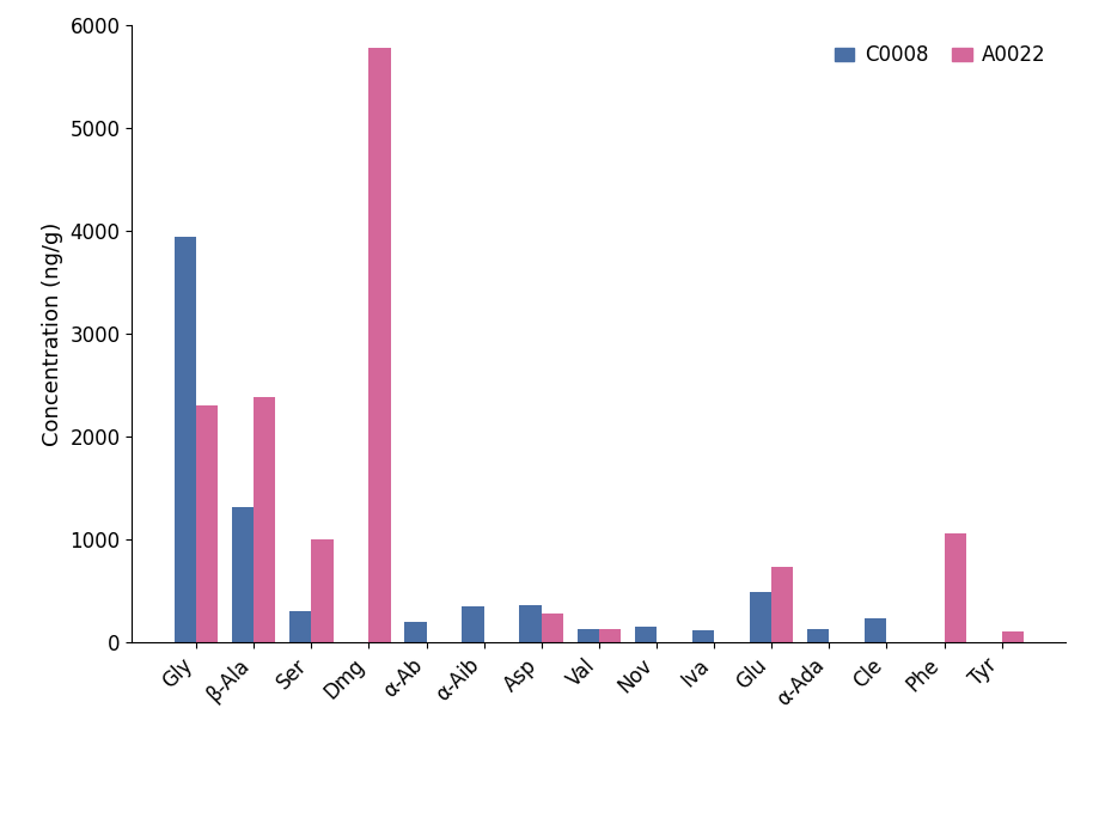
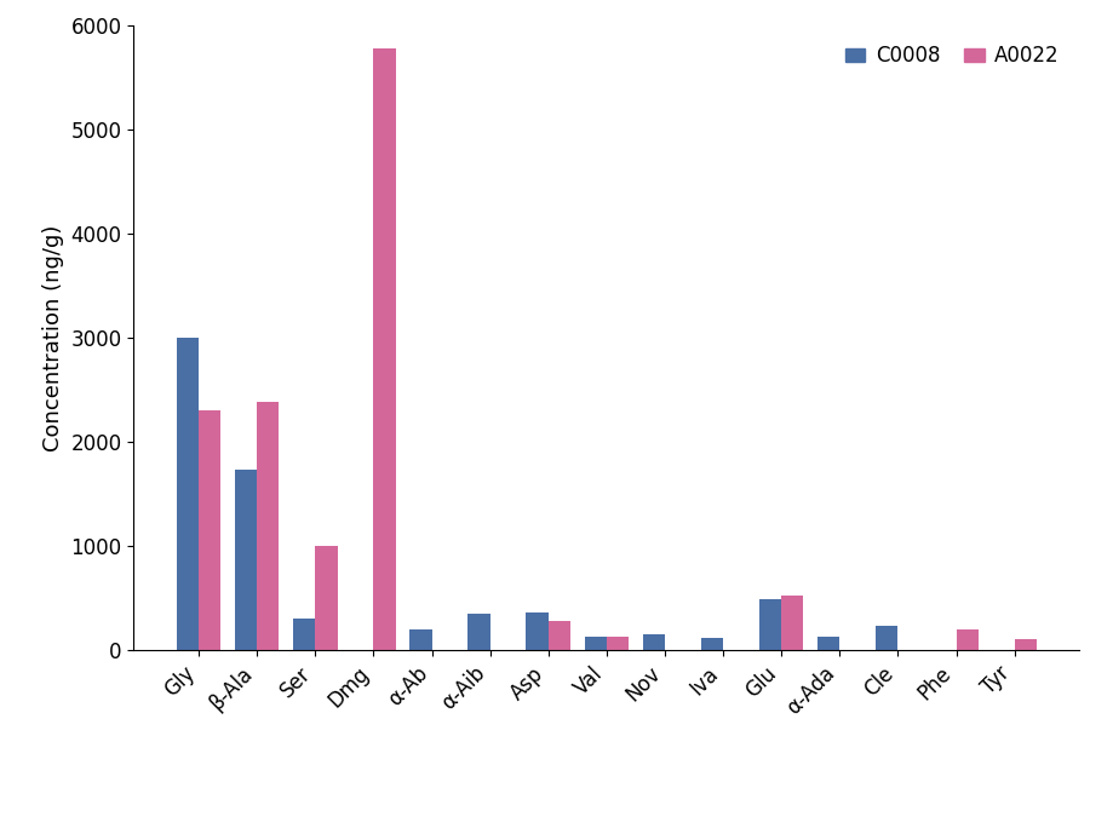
C0008/Gly: 3940 -> 3000
C0008/β-Ala: 1320 -> 1730
A0022/Glu: 740 -> 530
A0022/Phe: 1060 -> 200
